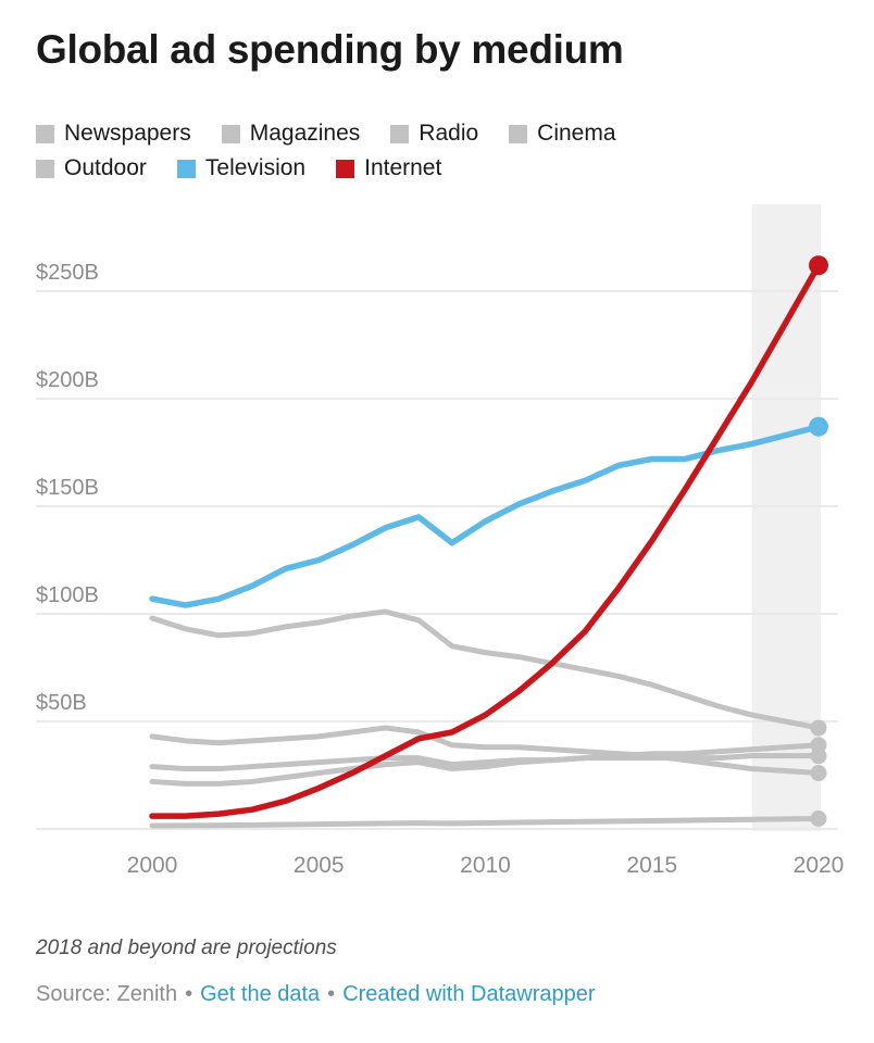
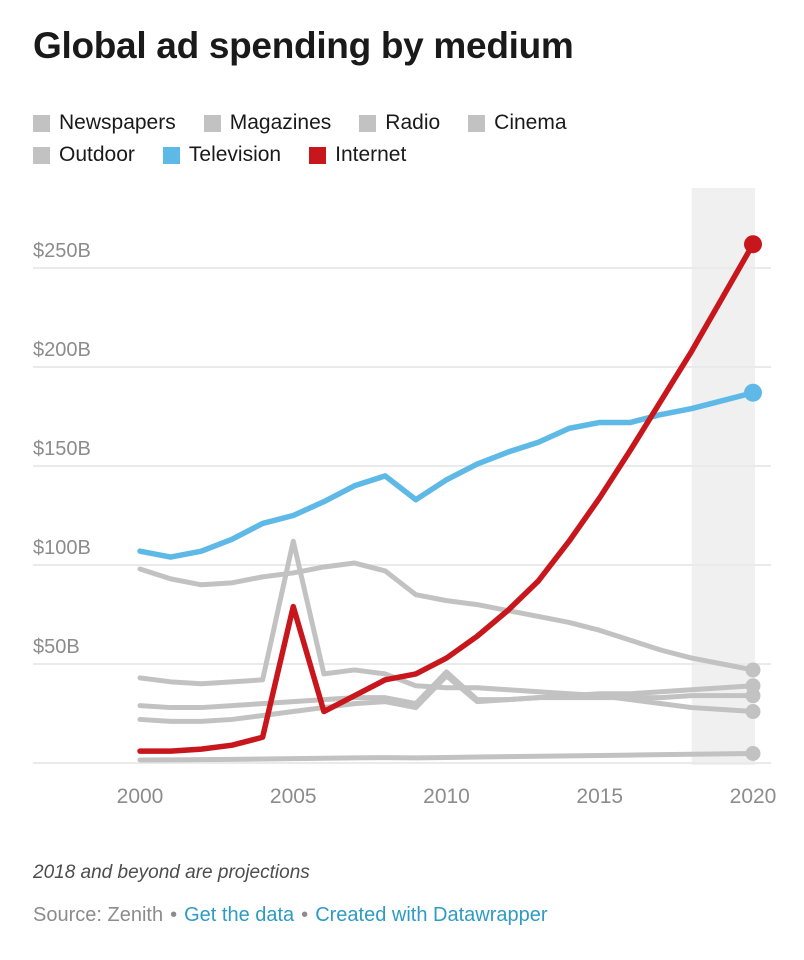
Internet/2005: $19B -> $79B
Magazines/2005: $43B -> $112B
Outdoor/2010: $29B -> $44B
Radio/2010: $31B -> $46B
